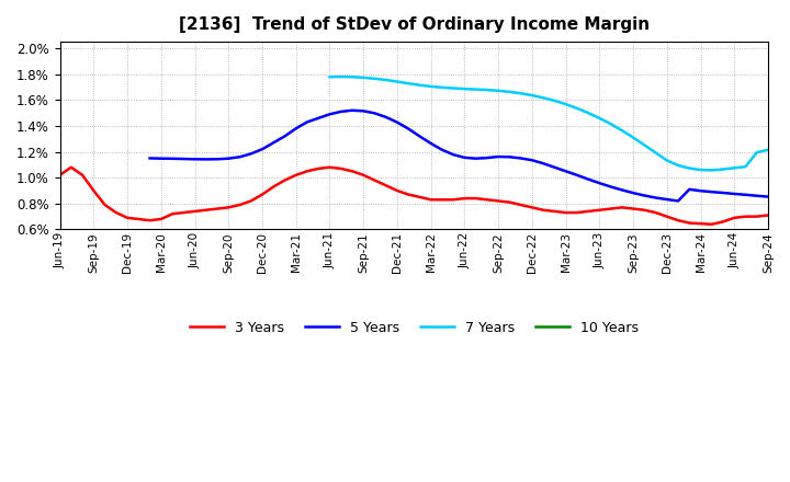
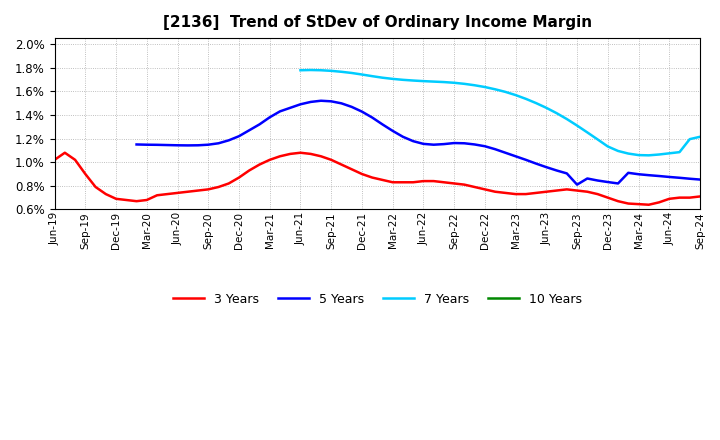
5 Years/Sep-23: 0.88% -> 0.81%
